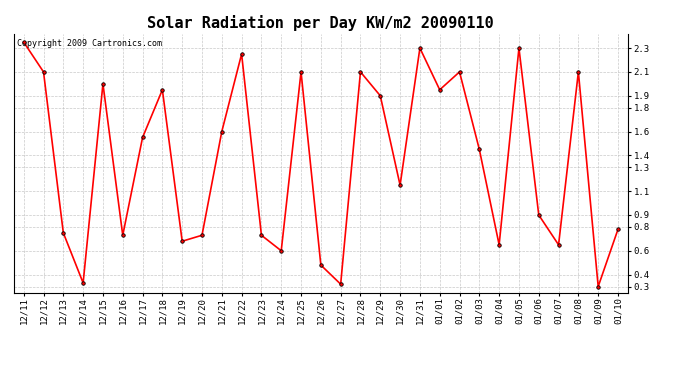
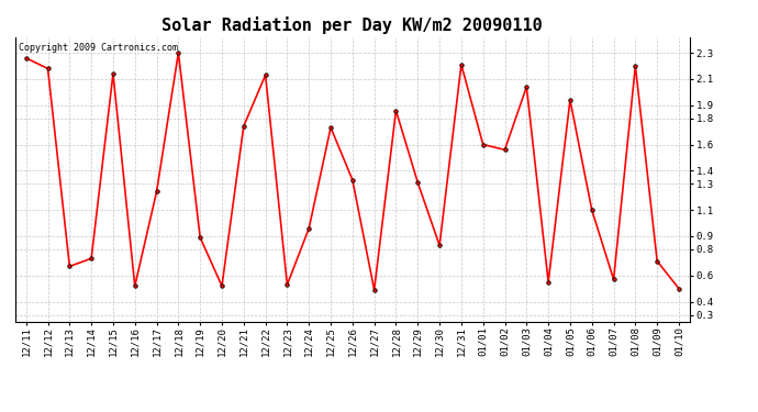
12/11: 2.35 -> 2.26
12/12: 2.10 -> 2.18
12/13: 0.75 -> 0.67
12/14: 0.33 -> 0.73
12/15: 2.00 -> 2.14
12/16: 0.73 -> 0.52
12/17: 1.55 -> 1.24
12/18: 1.95 -> 2.30
12/19: 0.68 -> 0.89
12/20: 0.73 -> 0.52
12/21: 1.60 -> 1.74
12/22: 2.25 -> 2.13
12/23: 0.73 -> 0.53
12/24: 0.60 -> 0.96
12/25: 2.10 -> 1.73
12/26: 0.48 -> 1.33
12/27: 0.32 -> 0.49
12/28: 2.10 -> 1.86
12/29: 1.90 -> 1.31
12/30: 1.15 -> 0.83
12/31: 2.30 -> 2.21
01/01: 1.95 -> 1.60
01/02: 2.10 -> 1.56
01/03: 1.45 -> 2.04
01/04: 0.65 -> 0.55
01/05: 2.30 -> 1.94
01/06: 0.90 -> 1.10
01/07: 0.65 -> 0.57
01/08: 2.10 -> 2.20
01/09: 0.30 -> 0.71
01/10: 0.78 -> 0.50
